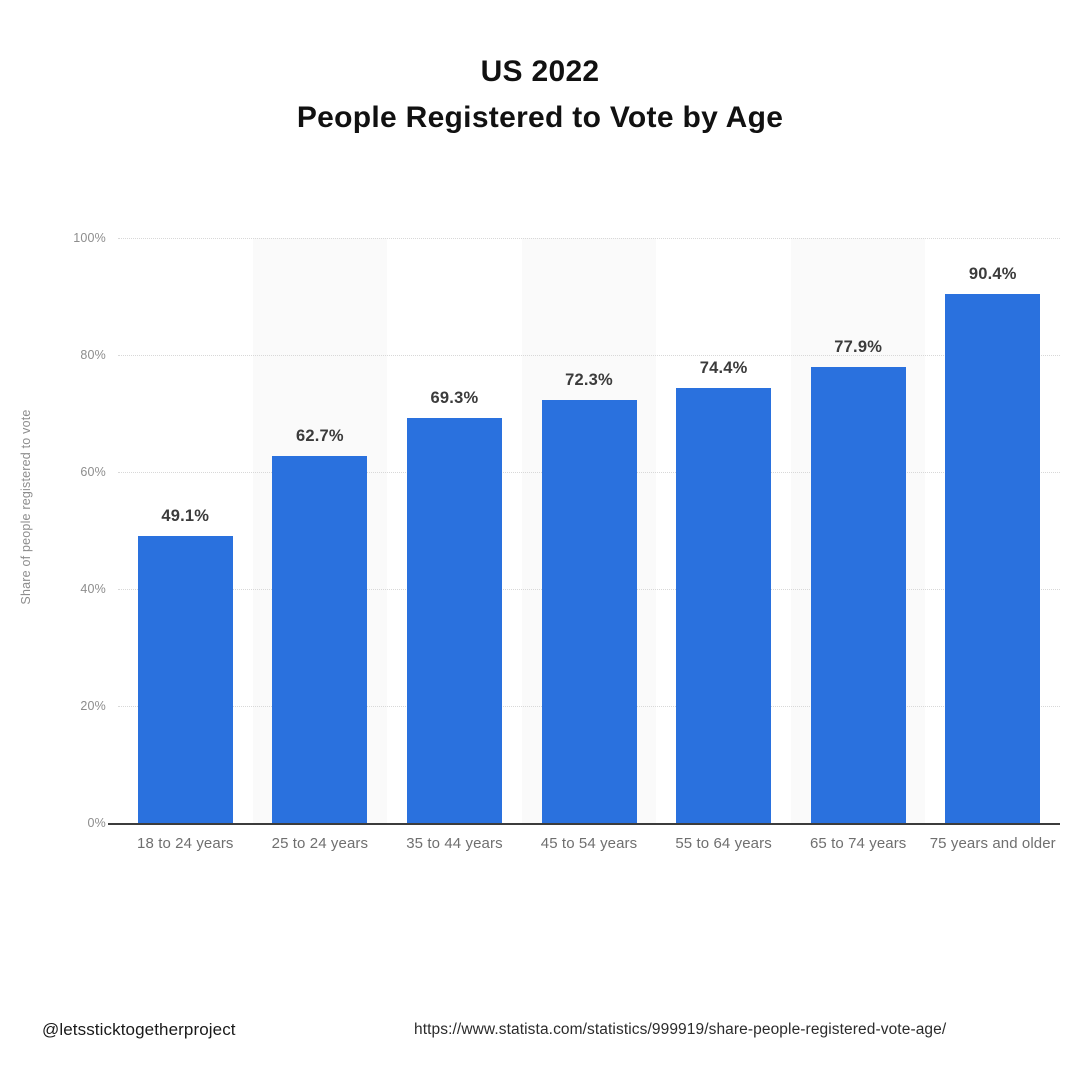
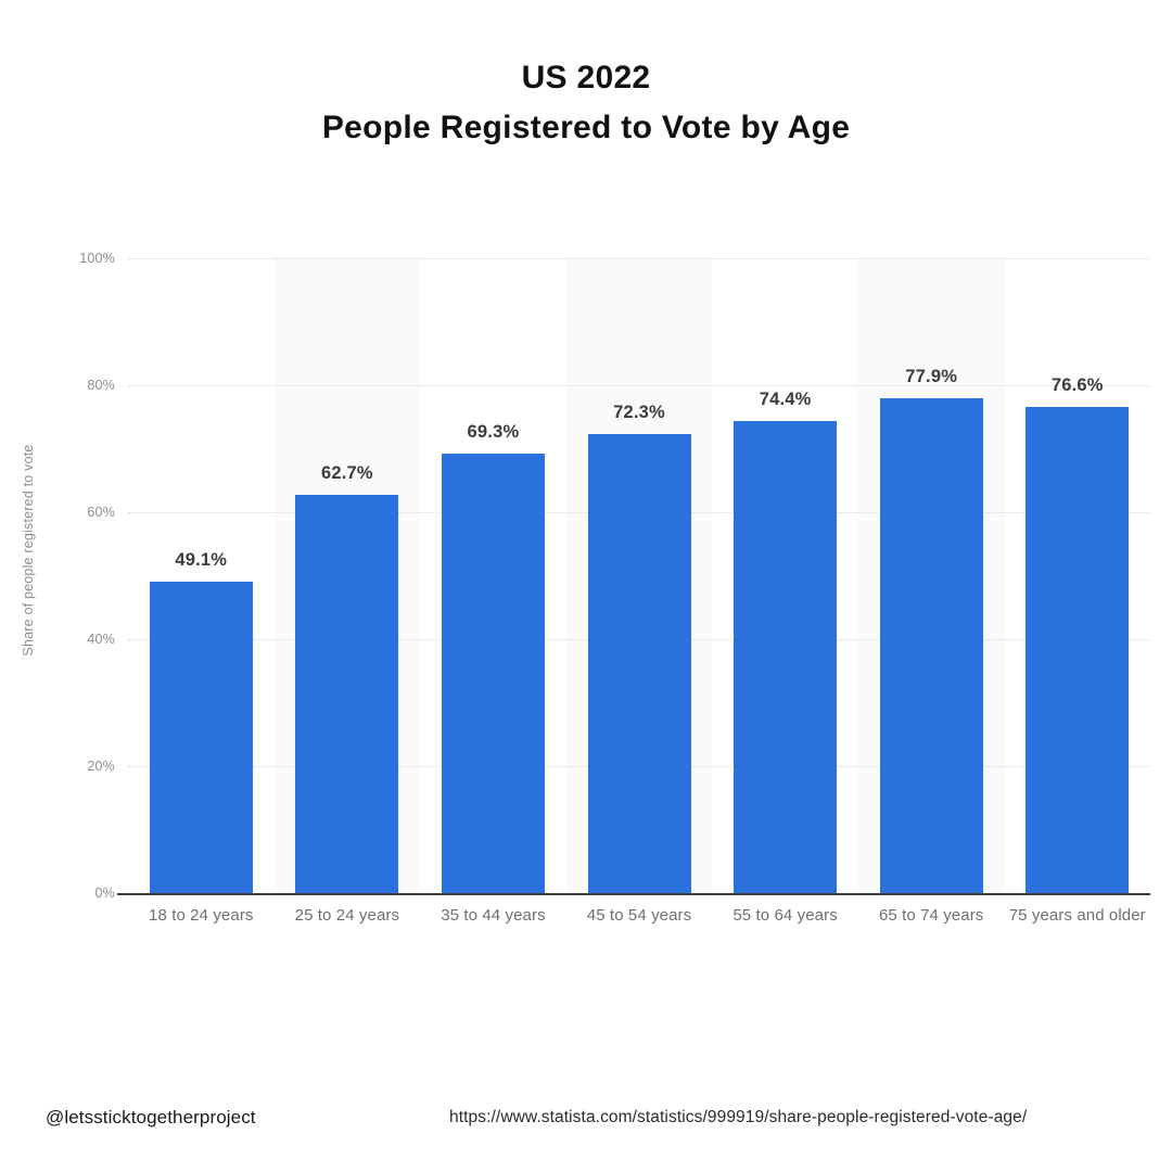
75 years and older: 90.4% -> 76.6%
